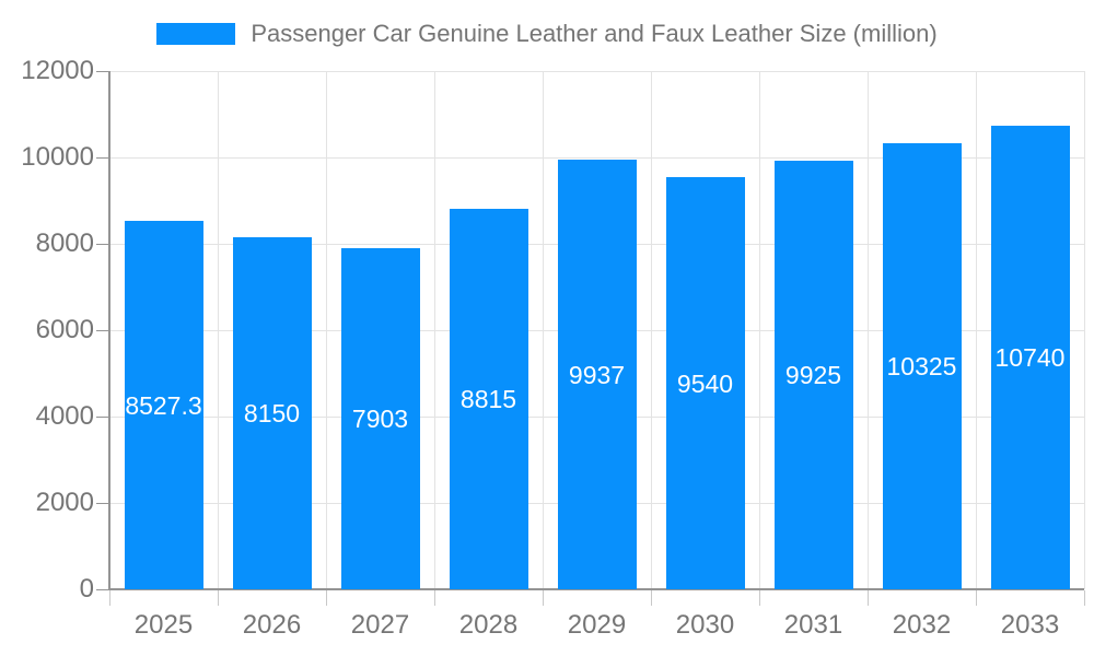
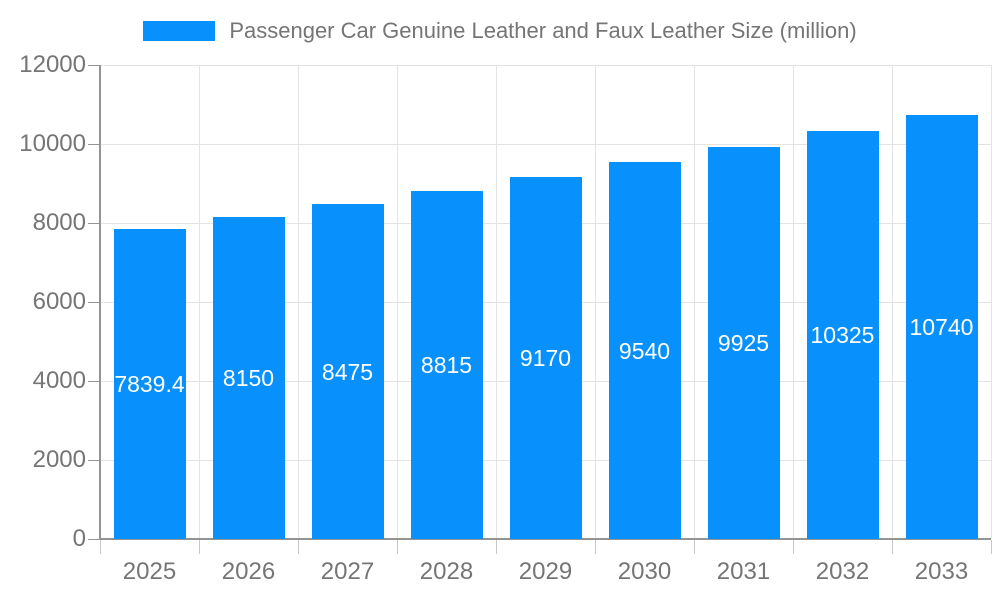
2025: 8527.3 -> 7839.4
2027: 7903 -> 8475
2029: 9937 -> 9170
